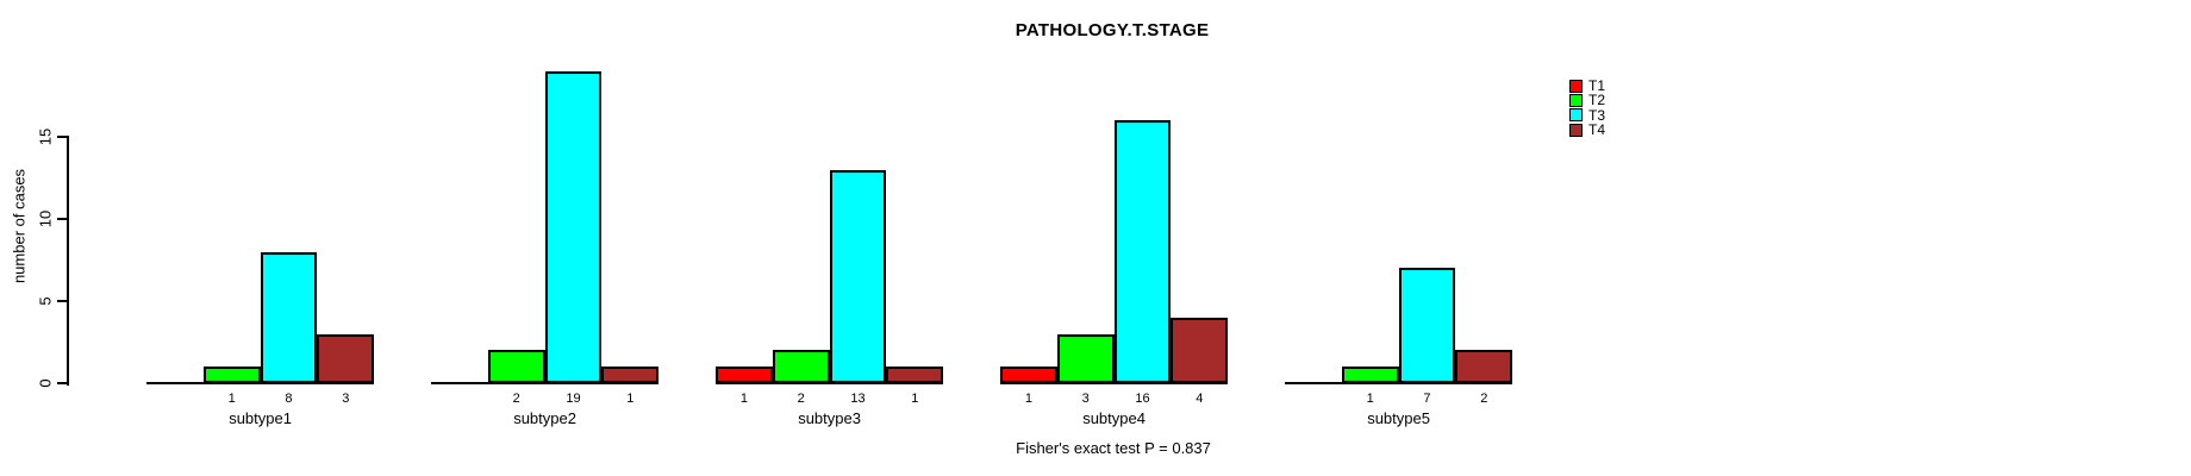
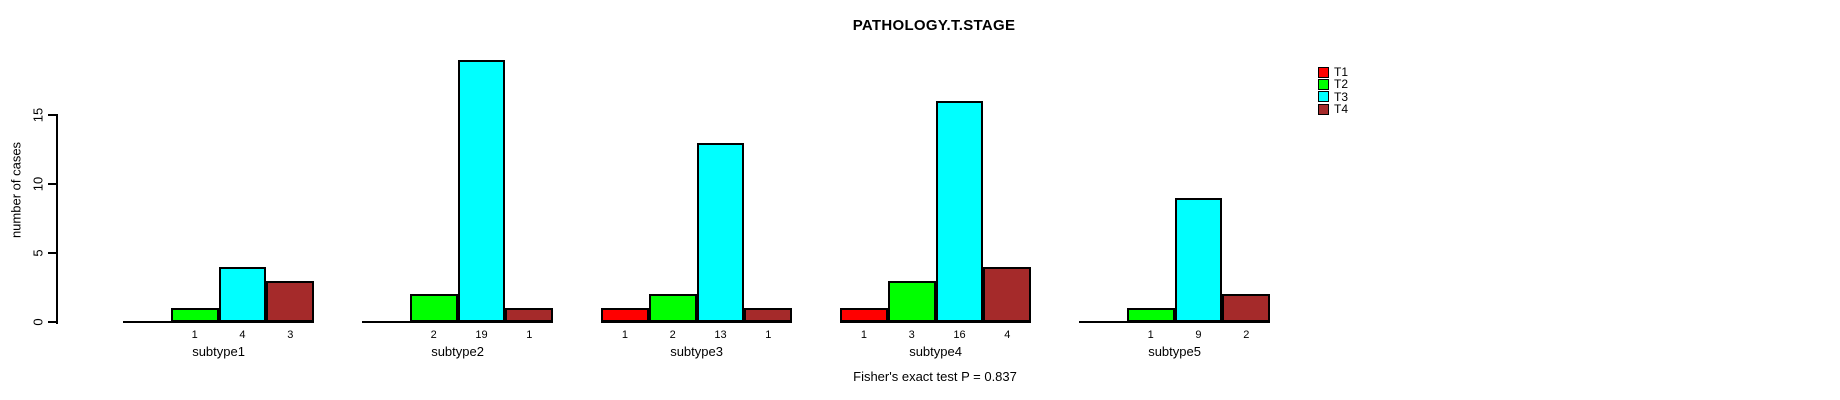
T3/subtype1: 8 -> 4
T3/subtype5: 7 -> 9
